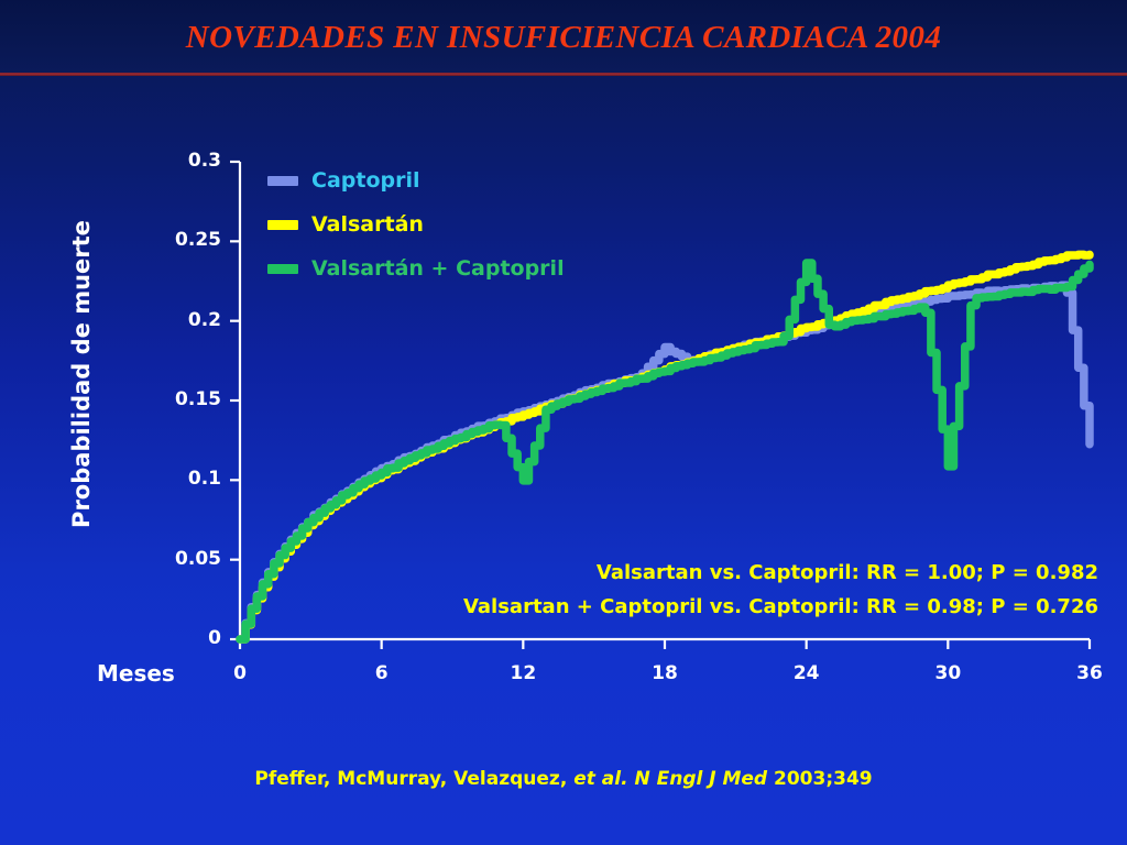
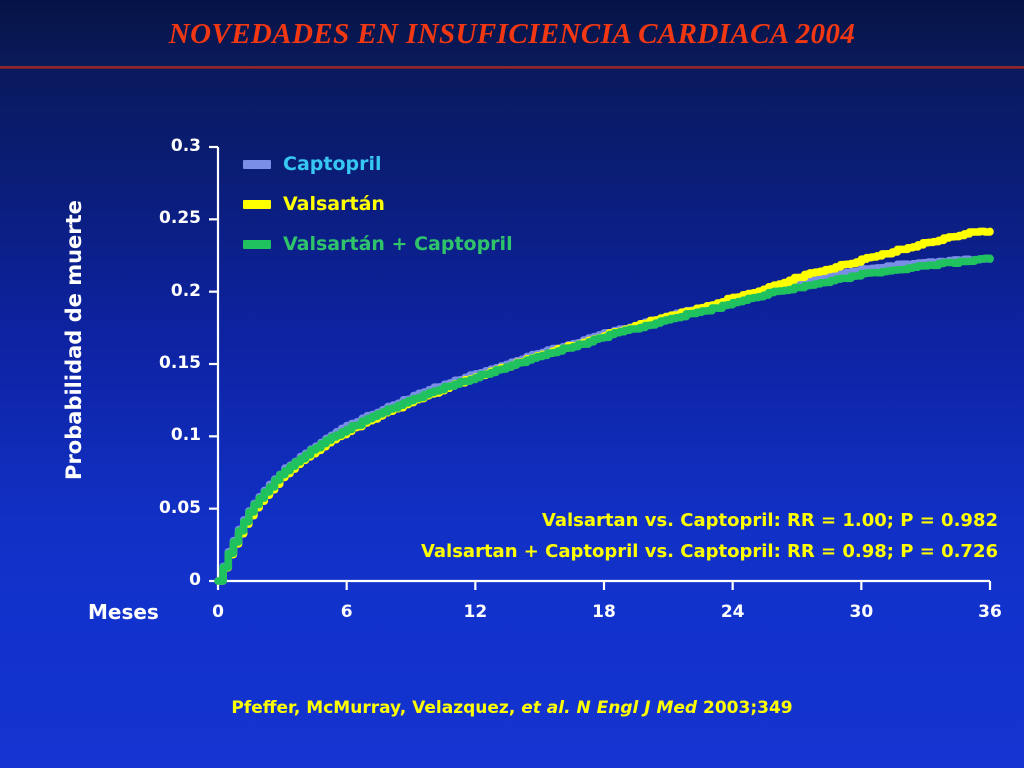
Valsartán + Captopril/12: 0.100 -> 0.141
Captopril/18: 0.183 -> 0.171
Valsartán + Captopril/24: 0.236 -> 0.192
Valsartán + Captopril/30: 0.108 -> 0.212
Captopril/36: 0.123 -> 0.223
Valsartán + Captopril/36: 0.236 -> 0.223
